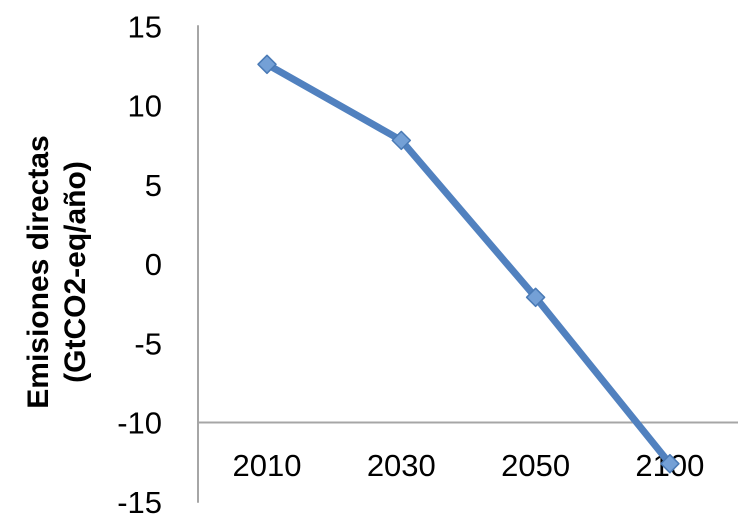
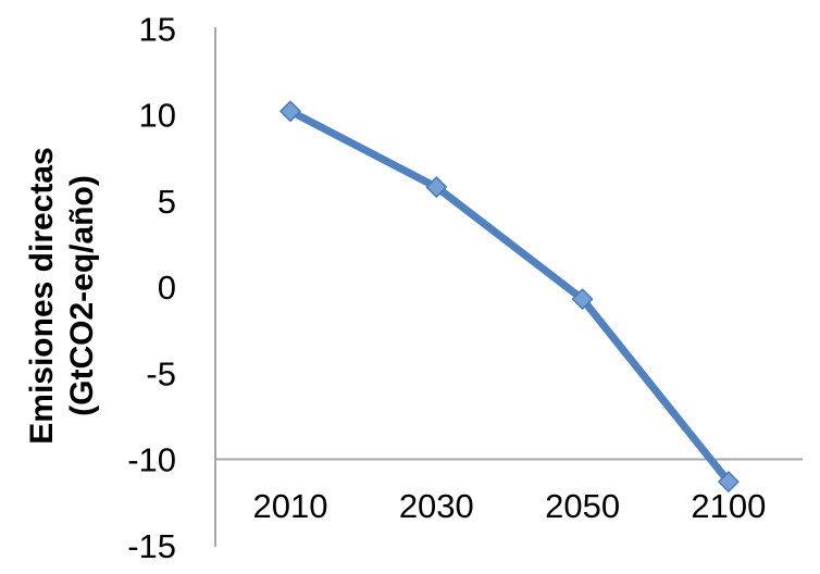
2010: 12.6 -> 10.2
2030: 7.8 -> 5.8
2050: -2.1 -> -0.7
2100: -12.6 -> -11.3
